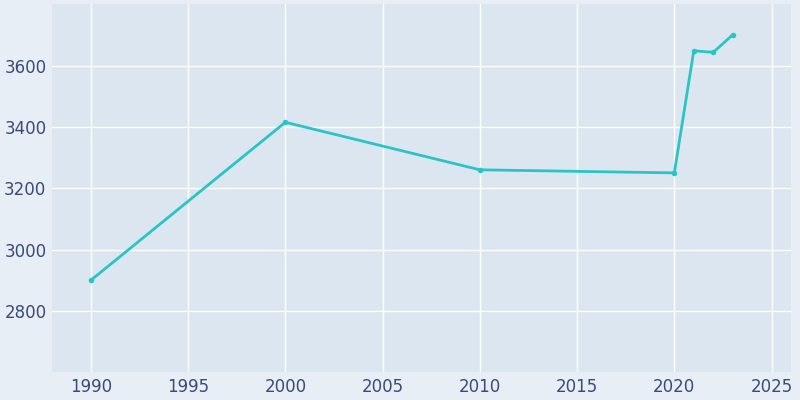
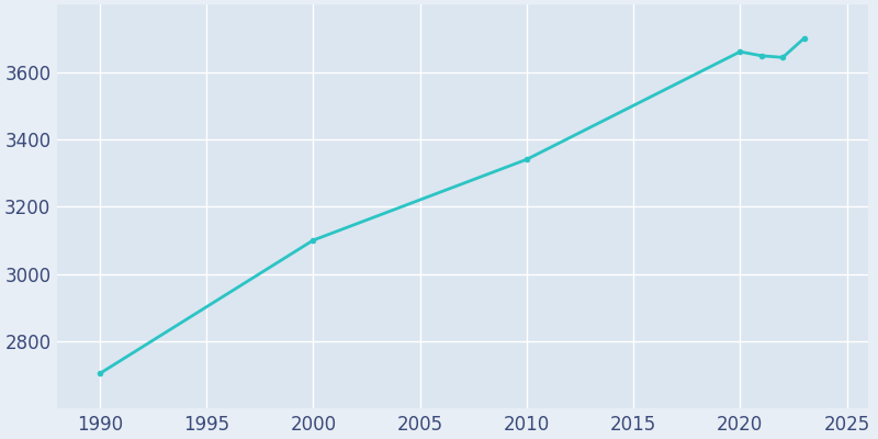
1990: 2900 -> 2704
2000: 3415 -> 3100
2010: 3260 -> 3340
2020: 3250 -> 3660
